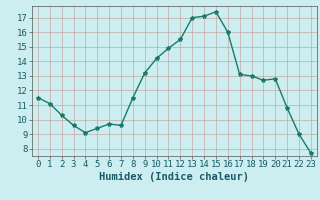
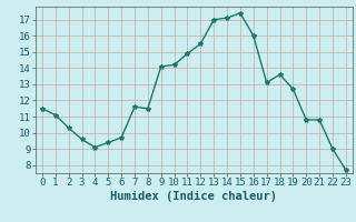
7: 9.6 -> 11.6
9: 13.2 -> 14.1
18: 13.0 -> 13.6
20: 12.8 -> 10.8
